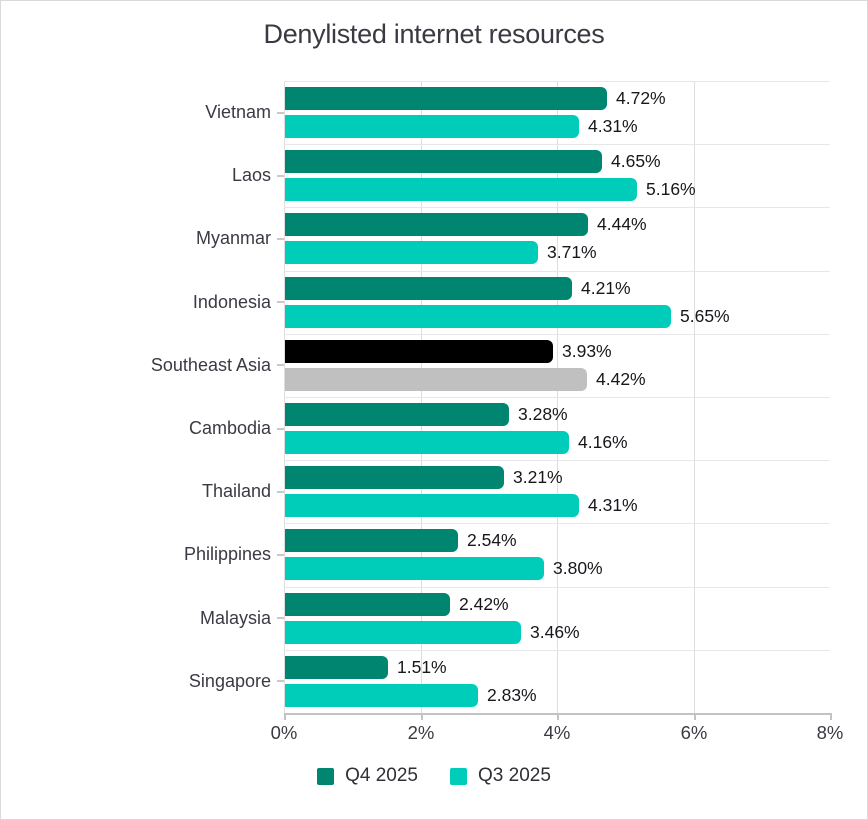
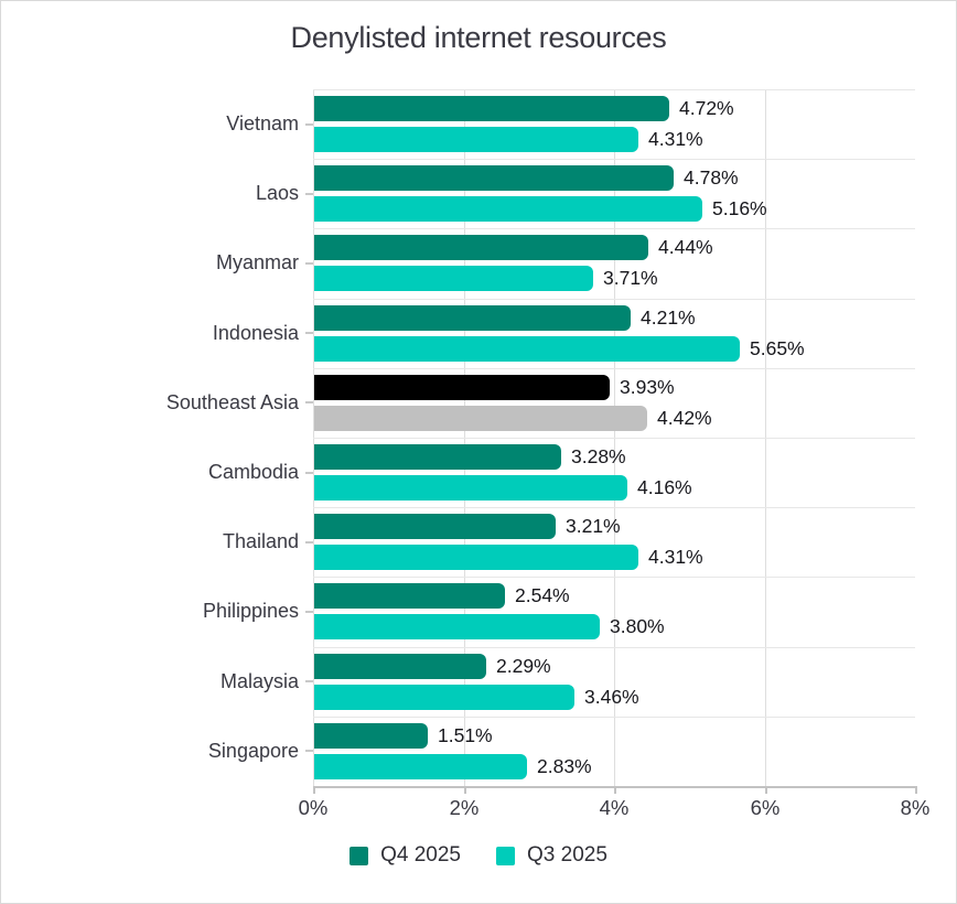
Q4 2025/Laos: 4.65% -> 4.78%
Q4 2025/Malaysia: 2.42% -> 2.29%
